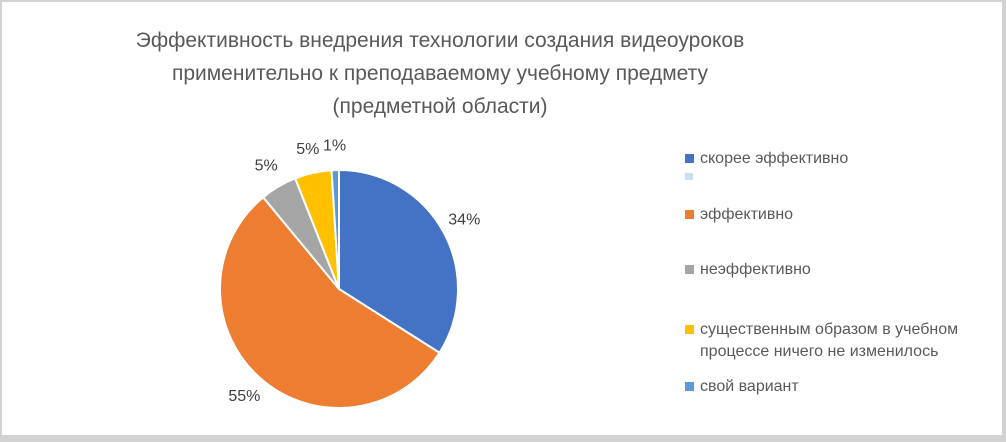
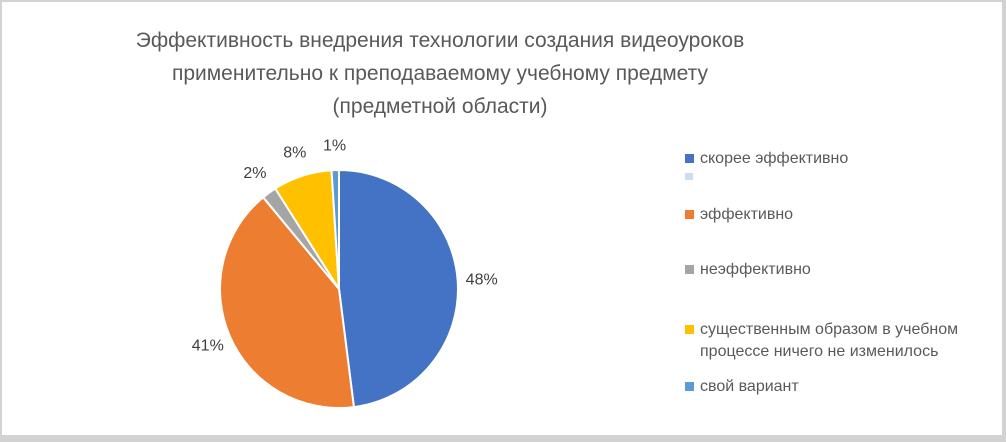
скорее эффективно: 34% -> 48%
эффективно: 55% -> 41%
неэффективно: 5% -> 2%
существенным образом в учебном процессе ничего не изменилось: 5% -> 8%
